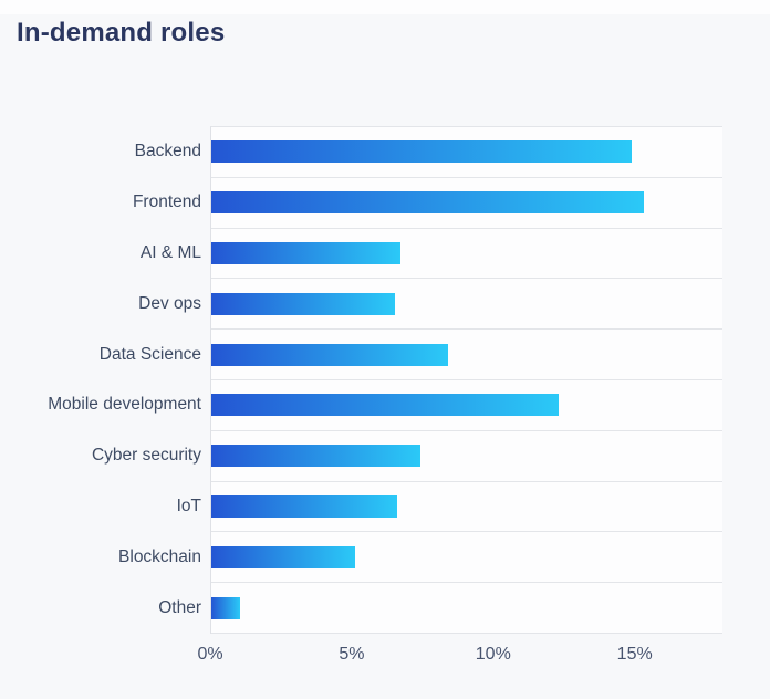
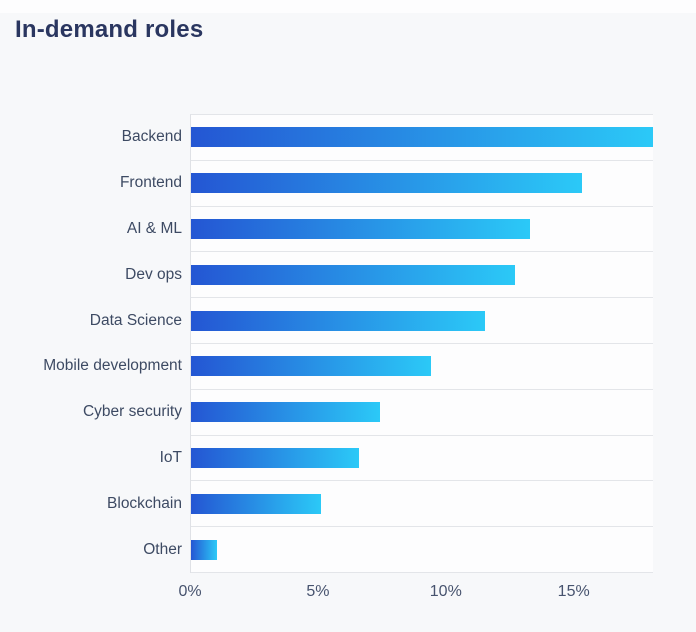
Backend: 14.9% -> 18.1%
AI & ML: 6.7% -> 13.3%
Dev ops: 6.5% -> 12.7%
Data Science: 8.4% -> 11.5%
Mobile development: 12.3% -> 9.4%
